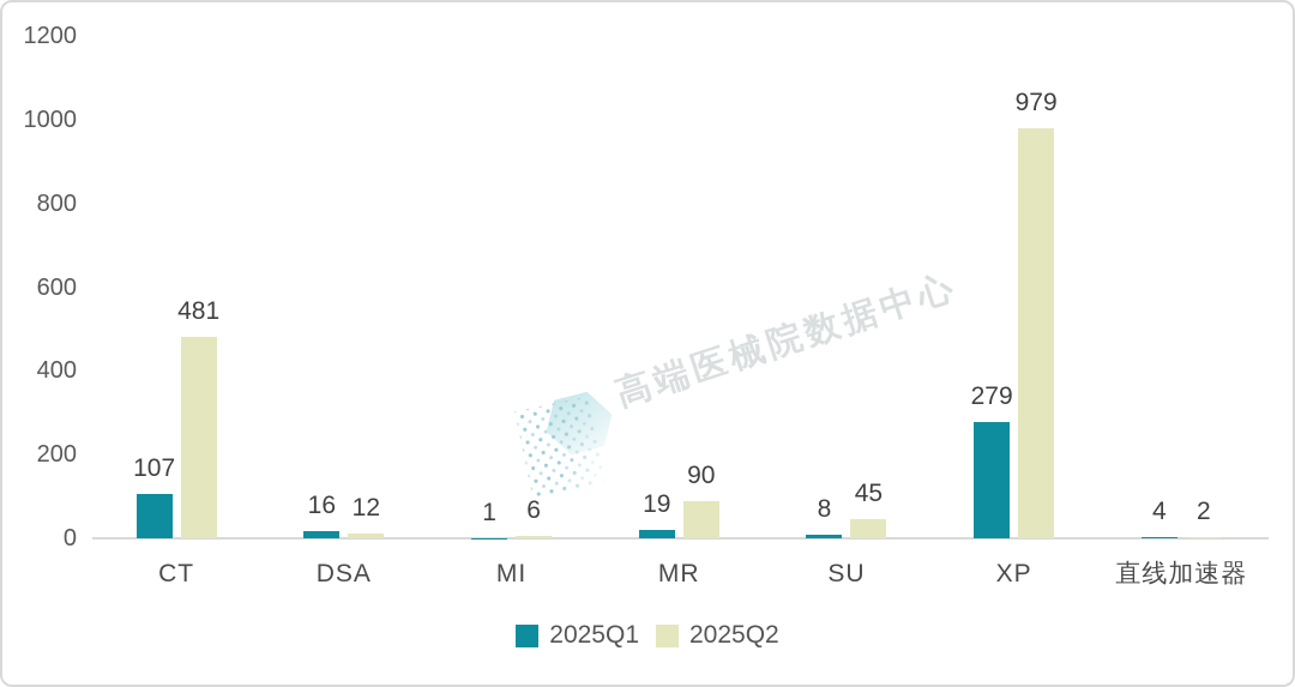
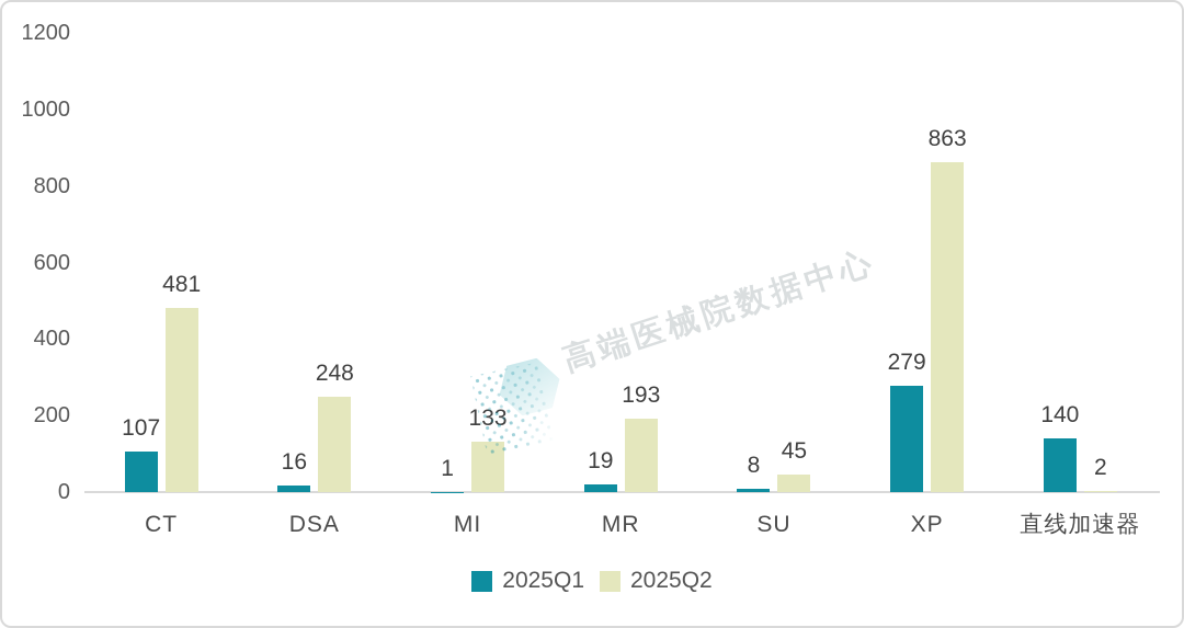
2025Q2/DSA: 12 -> 248
2025Q2/MI: 6 -> 133
2025Q2/MR: 90 -> 193
2025Q2/XP: 979 -> 863
2025Q1/直线加速器: 4 -> 140
